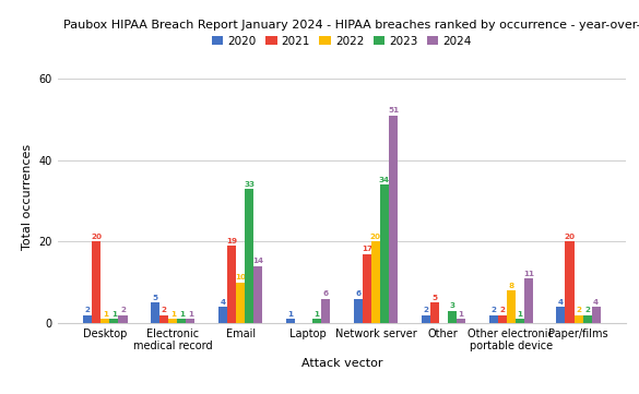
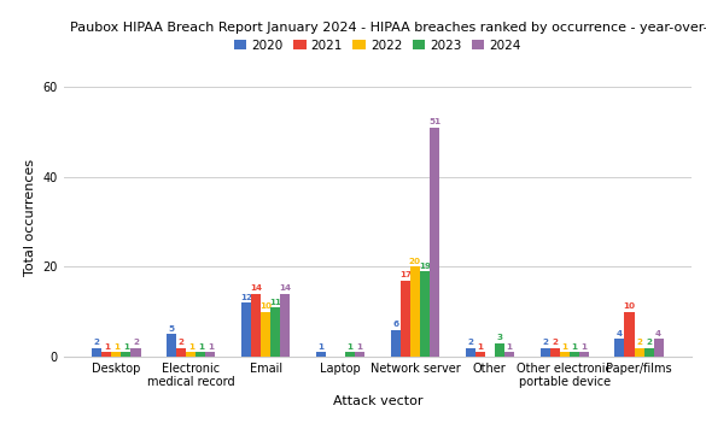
2021/Desktop: 20 -> 1
2020/Email: 4 -> 12
2021/Email: 19 -> 14
2023/Email: 33 -> 11
2024/Laptop: 6 -> 1
2023/Network server: 34 -> 19
2021/Other: 5 -> 1
2022/Other electronic portable device: 8 -> 1
2024/Other electronic portable device: 11 -> 1
2021/Paper/films: 20 -> 10
